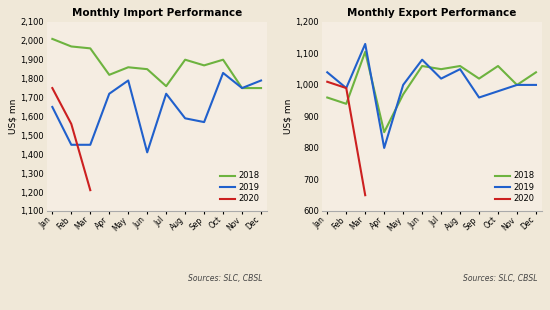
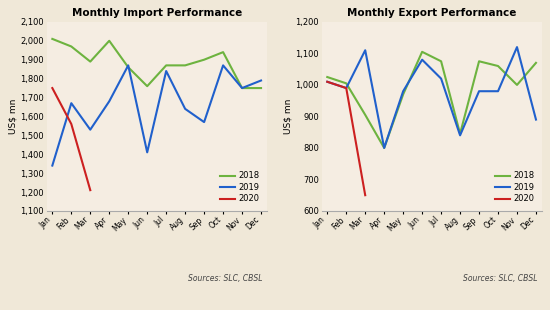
Monthly Import Performance/2019/Jan: 1,650 -> 1,340
Monthly Import Performance/2019/Feb: 1,450 -> 1,670
Monthly Import Performance/2018/Mar: 1,960 -> 1,890
Monthly Import Performance/2019/Mar: 1,450 -> 1,530
Monthly Import Performance/2018/Apr: 1,820 -> 2,000
Monthly Import Performance/2019/Apr: 1,720 -> 1,680
Monthly Import Performance/2019/May: 1,790 -> 1,870
Monthly Import Performance/2018/Jun: 1,850 -> 1,760
Monthly Import Performance/2018/Jul: 1,760 -> 1,870
Monthly Import Performance/2019/Jul: 1,720 -> 1,840
Monthly Import Performance/2018/Aug: 1,900 -> 1,870
Monthly Import Performance/2019/Aug: 1,590 -> 1,640
Monthly Import Performance/2018/Sep: 1,870 -> 1,900
Monthly Import Performance/2018/Oct: 1,900 -> 1,940
Monthly Import Performance/2019/Oct: 1,830 -> 1,870
Monthly Export Performance/2018/Jan: 960 -> 1,025
Monthly Export Performance/2019/Jan: 1,040 -> 1,010
Monthly Export Performance/2018/Feb: 940 -> 1,005
Monthly Export Performance/2018/Mar: 1,105 -> 905
Monthly Export Performance/2019/Mar: 1,130 -> 1,110
Monthly Export Performance/2018/Apr: 850 -> 800
Monthly Export Performance/2019/May: 1,000 -> 980
Monthly Export Performance/2018/Jun: 1,060 -> 1,105
Monthly Export Performance/2018/Jul: 1,050 -> 1,075
Monthly Export Performance/2018/Aug: 1,060 -> 845
Monthly Export Performance/2019/Aug: 1,050 -> 840
Monthly Export Performance/2018/Sep: 1,020 -> 1,075
Monthly Export Performance/2019/Sep: 960 -> 980
Monthly Export Performance/2019/Nov: 1,000 -> 1,120
Monthly Export Performance/2018/Dec: 1,040 -> 1,070
Monthly Export Performance/2019/Dec: 1,000 -> 890
